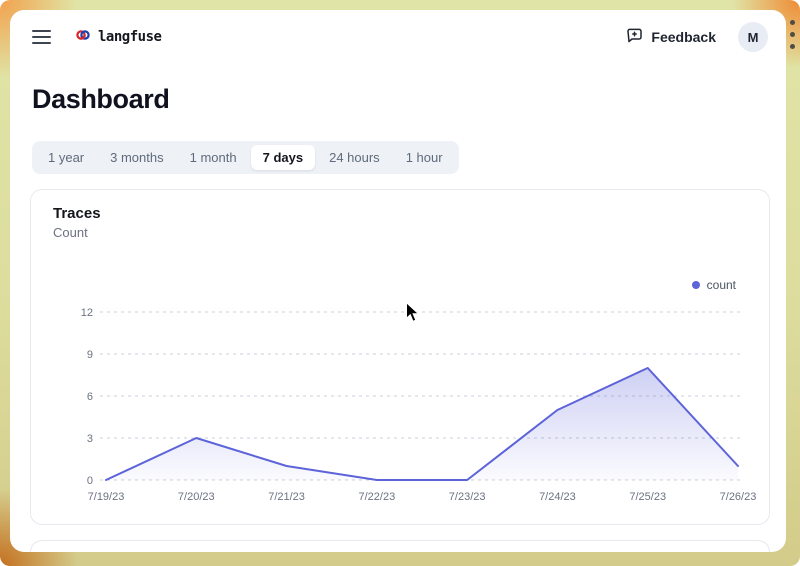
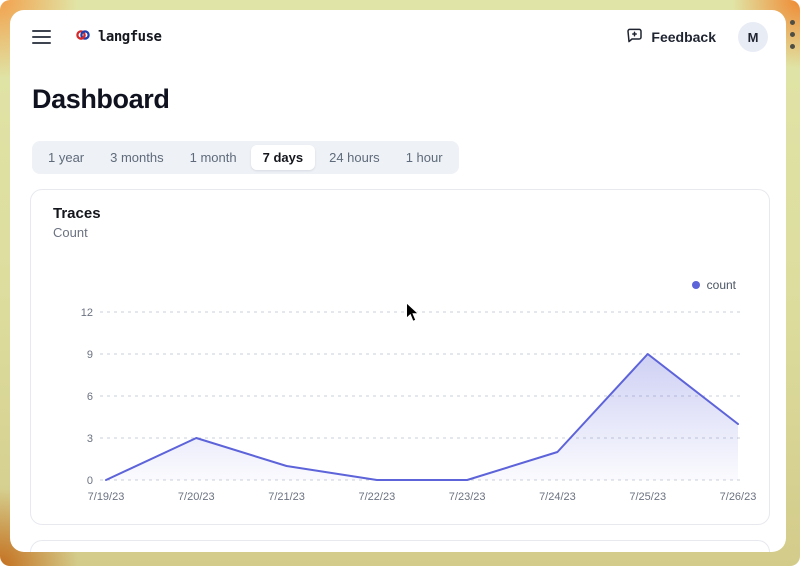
7/24/23: 5 -> 2
7/25/23: 8 -> 9
7/26/23: 1 -> 4
